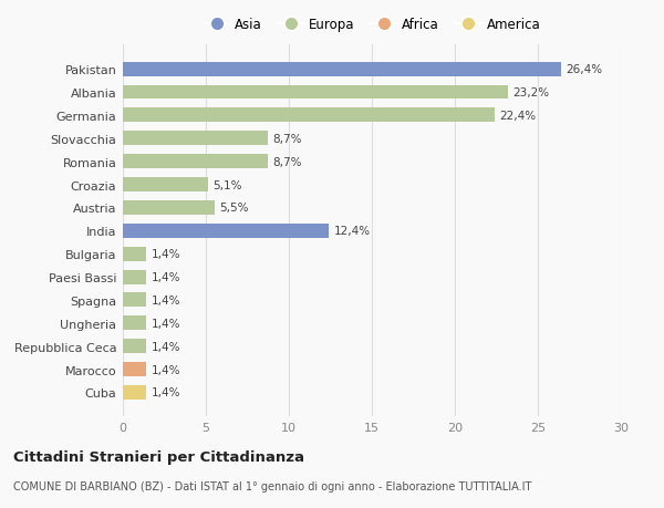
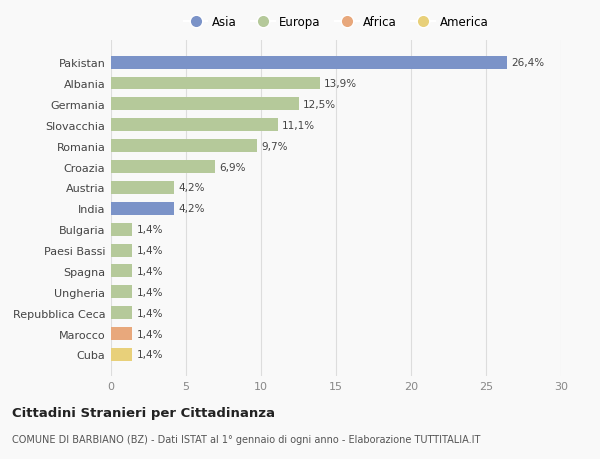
Albania: 23,2% -> 13,9%
Germania: 22,4% -> 12,5%
Slovacchia: 8,7% -> 11,1%
Romania: 8,7% -> 9,7%
Croazia: 5,1% -> 6,9%
Austria: 5,5% -> 4,2%
India: 12,4% -> 4,2%
